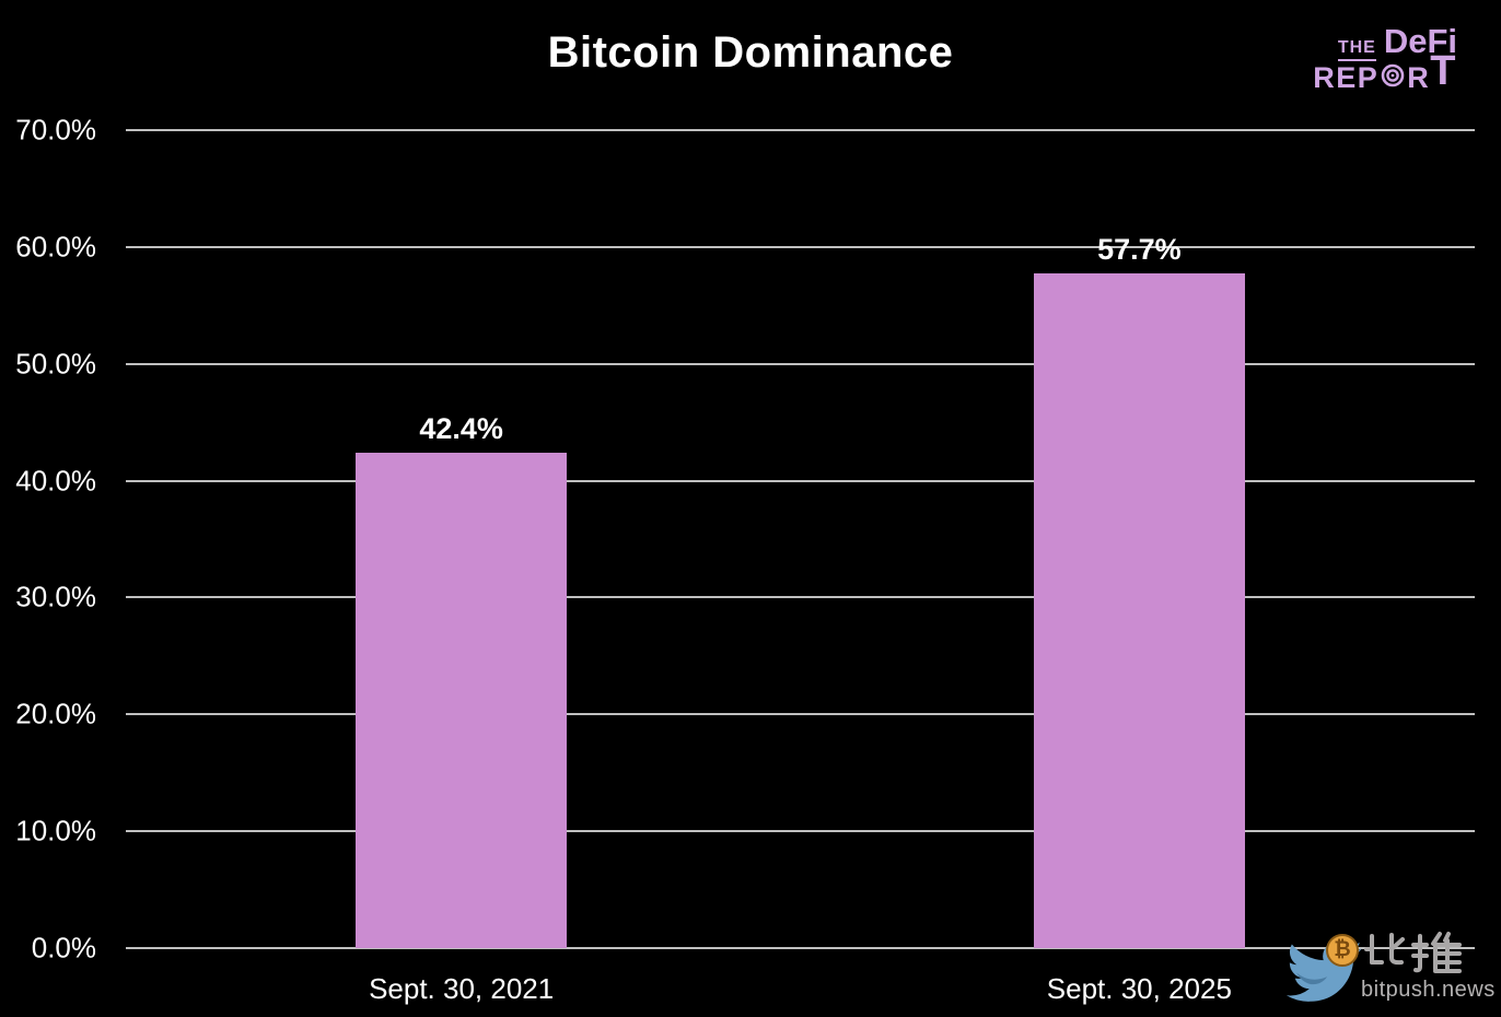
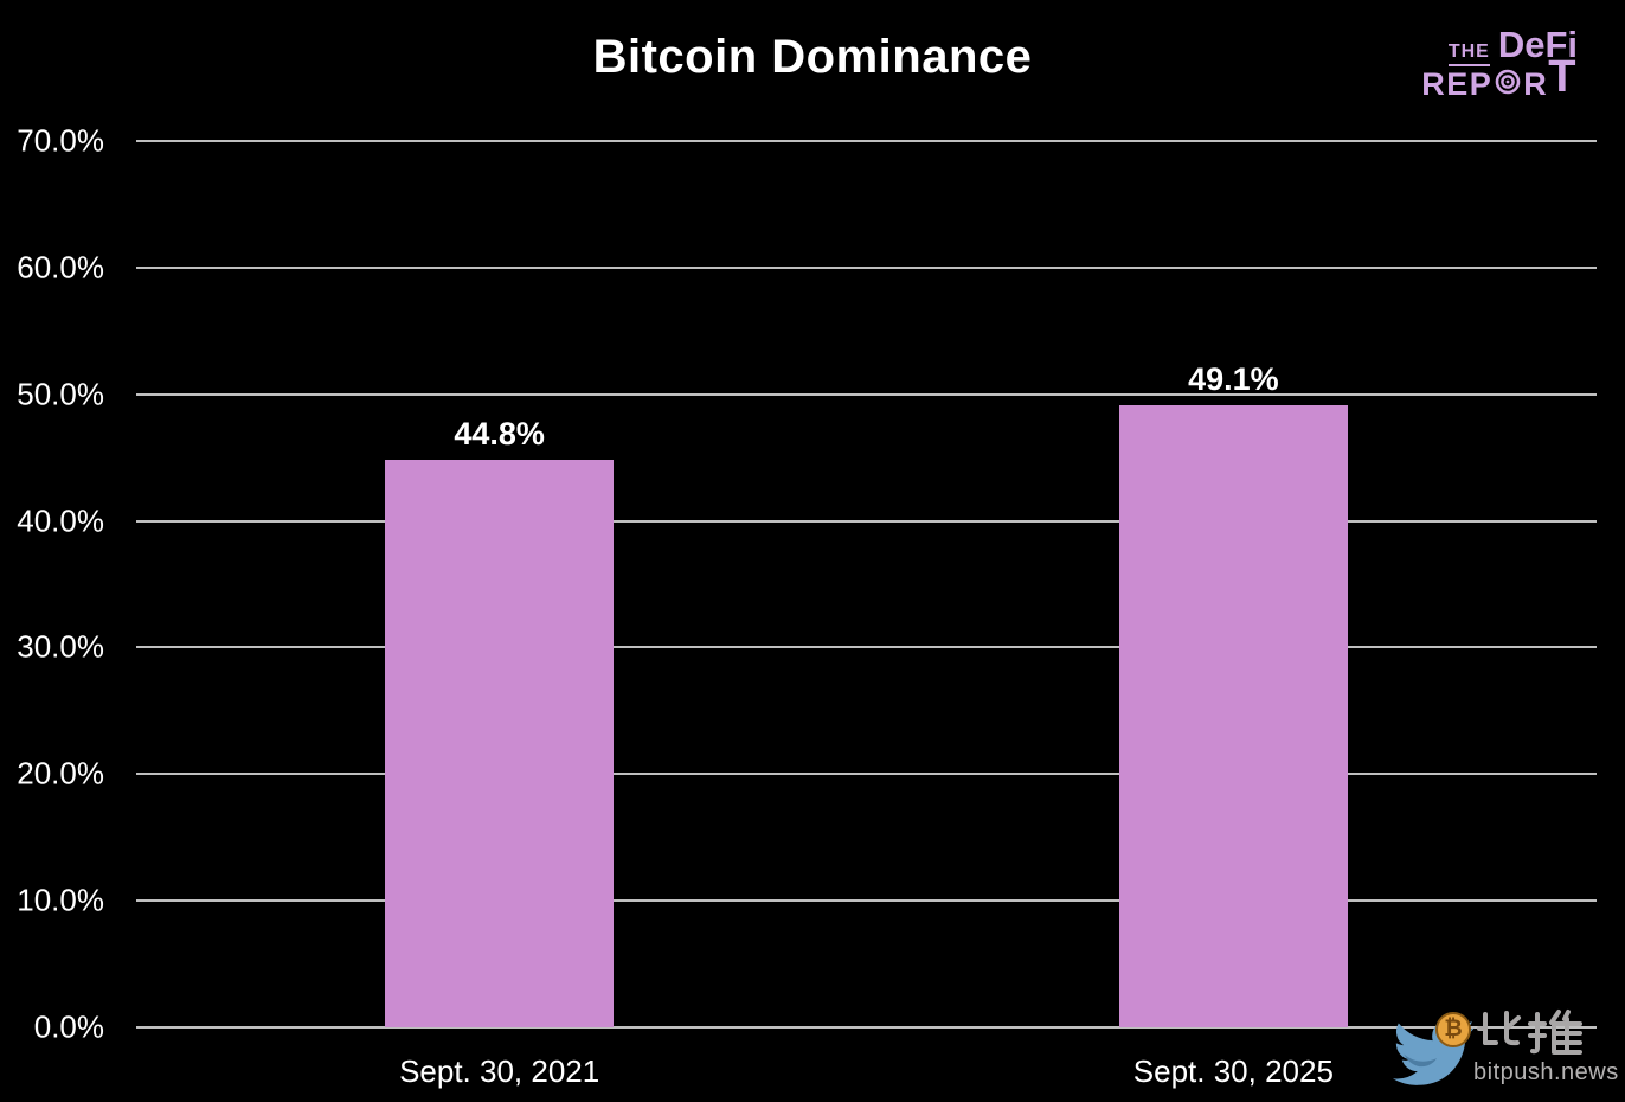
Sept. 30, 2021: 42.4% -> 44.8%
Sept. 30, 2025: 57.7% -> 49.1%
